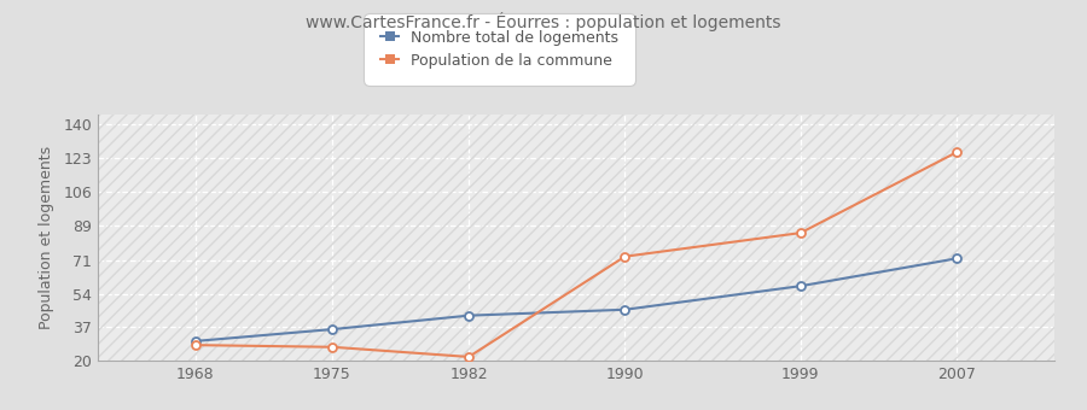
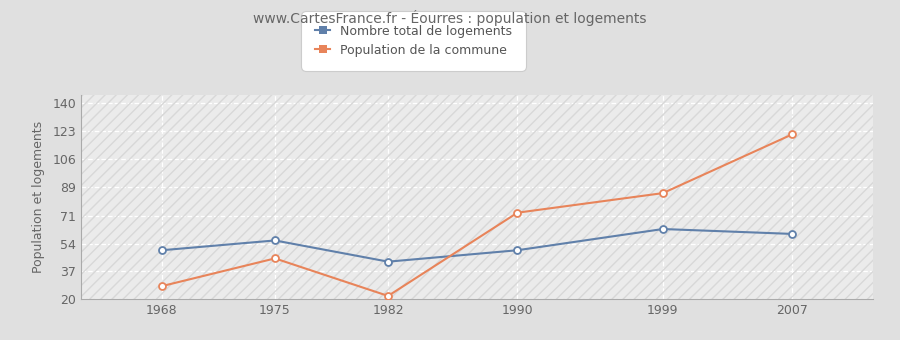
Nombre total de logements/1968: 30 -> 50
Nombre total de logements/1975: 36 -> 56
Population de la commune/1975: 27 -> 45
Nombre total de logements/1990: 46 -> 50
Nombre total de logements/1999: 58 -> 63
Nombre total de logements/2007: 72 -> 60
Population de la commune/2007: 126 -> 121
